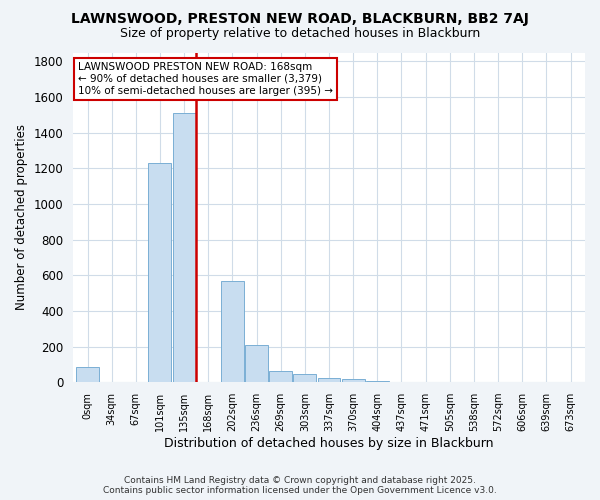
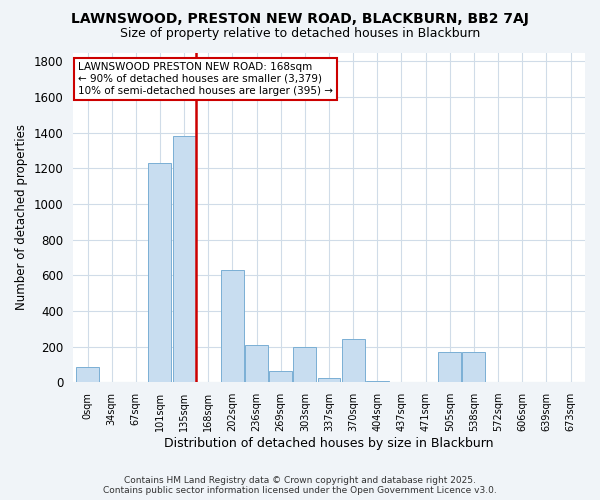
135sqm: 1510 -> 1380
202sqm: 570 -> 630
303sqm: 40 -> 200
370sqm: 20 -> 240
505sqm: 0 -> 170
538sqm: 0 -> 170
